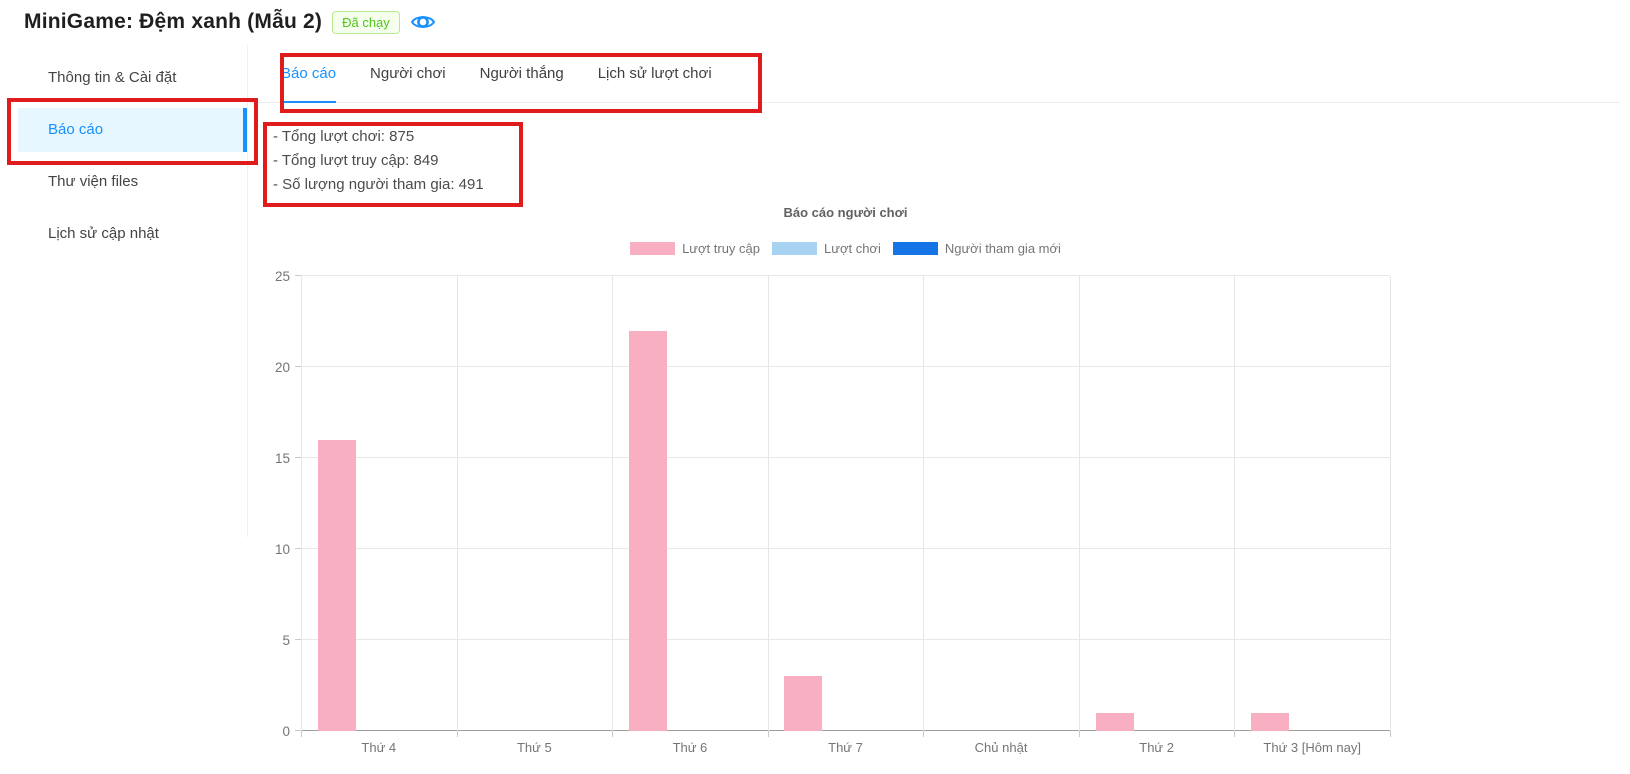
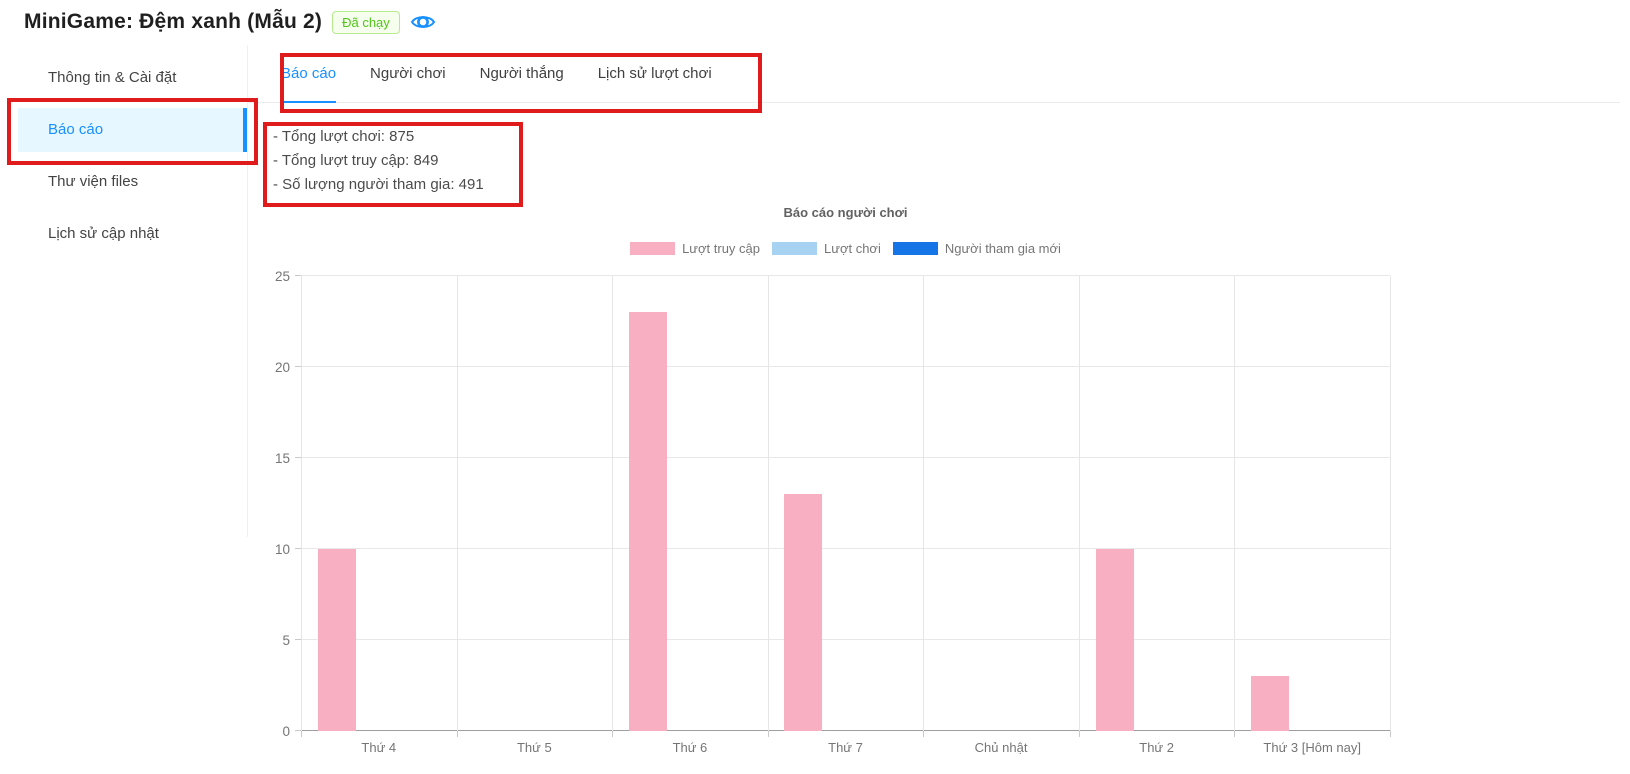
Lượt truy cập/Thứ 4: 16 -> 10
Lượt truy cập/Thứ 6: 22 -> 23
Lượt truy cập/Thứ 7: 3 -> 13
Lượt truy cập/Thứ 2: 1 -> 10
Lượt truy cập/Thứ 3 [Hôm nay]: 1 -> 3
